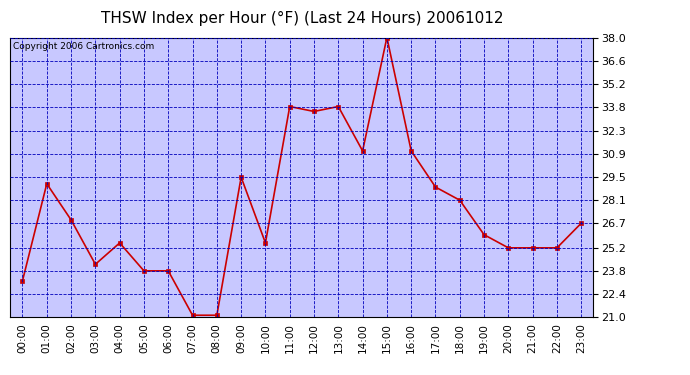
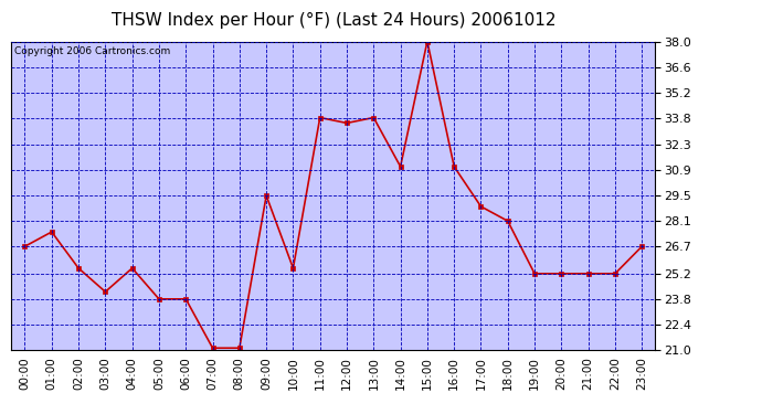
00:00: 23.2 -> 26.7
01:00: 29.1 -> 27.5
02:00: 26.9 -> 25.5
19:00: 26.0 -> 25.2
